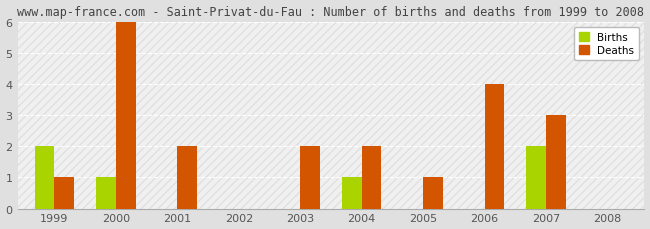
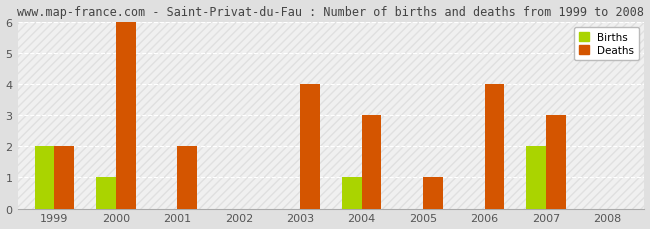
Deaths/1999: 1 -> 2
Deaths/2003: 2 -> 4
Deaths/2004: 2 -> 3
